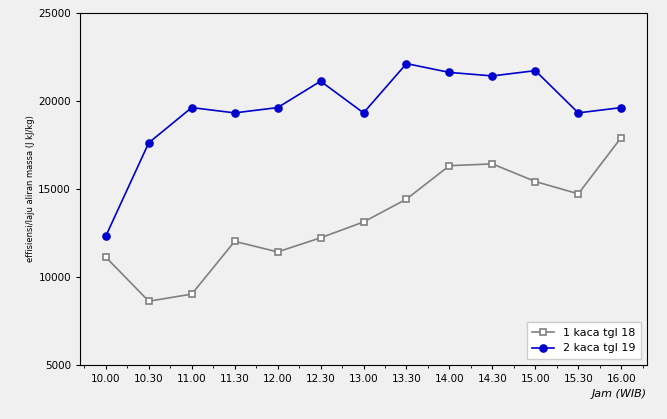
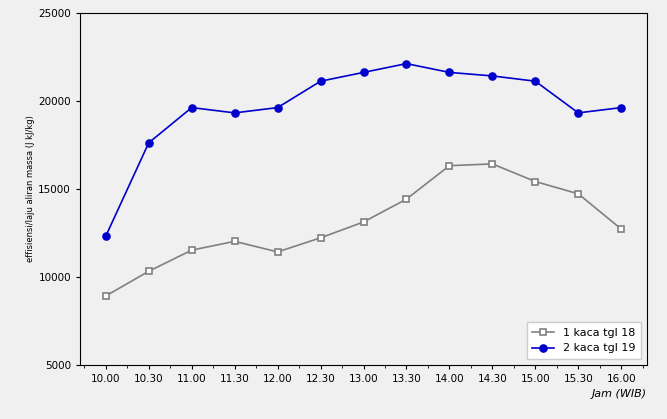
1 kaca tgl 18/10.00: 11100 -> 8900
1 kaca tgl 18/10.30: 8600 -> 10300
1 kaca tgl 18/11.00: 9000 -> 11500
2 kaca tgl 19/13.00: 19300 -> 21600
2 kaca tgl 19/15.00: 21700 -> 21100
1 kaca tgl 18/16.00: 17900 -> 12700
